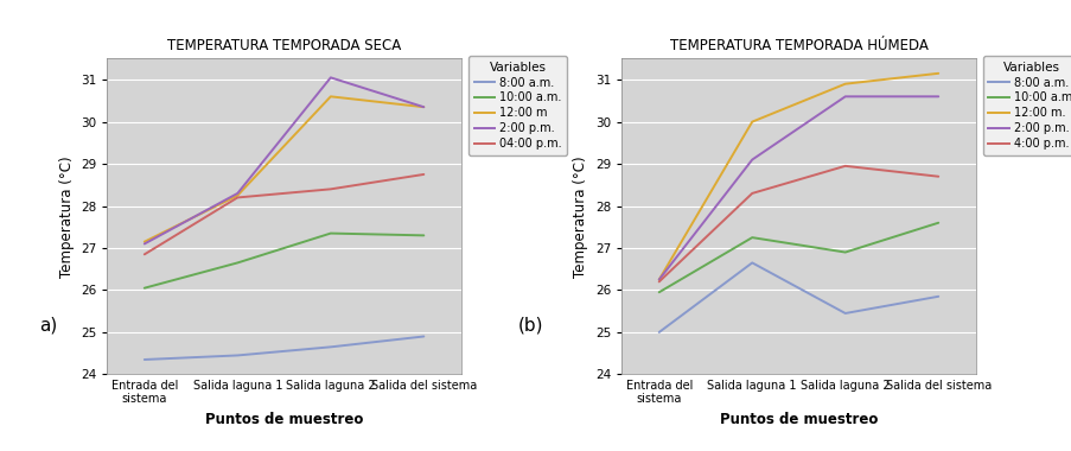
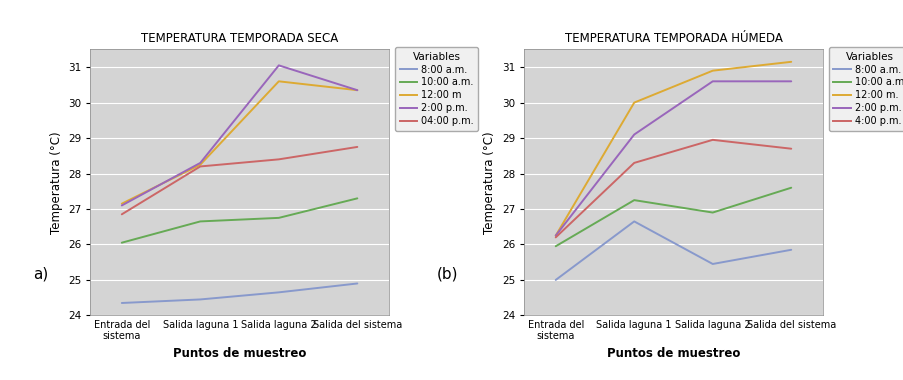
TEMPERATURA TEMPORADA SECA/10:00 a.m./Salida laguna 2: 27.35 -> 26.75
